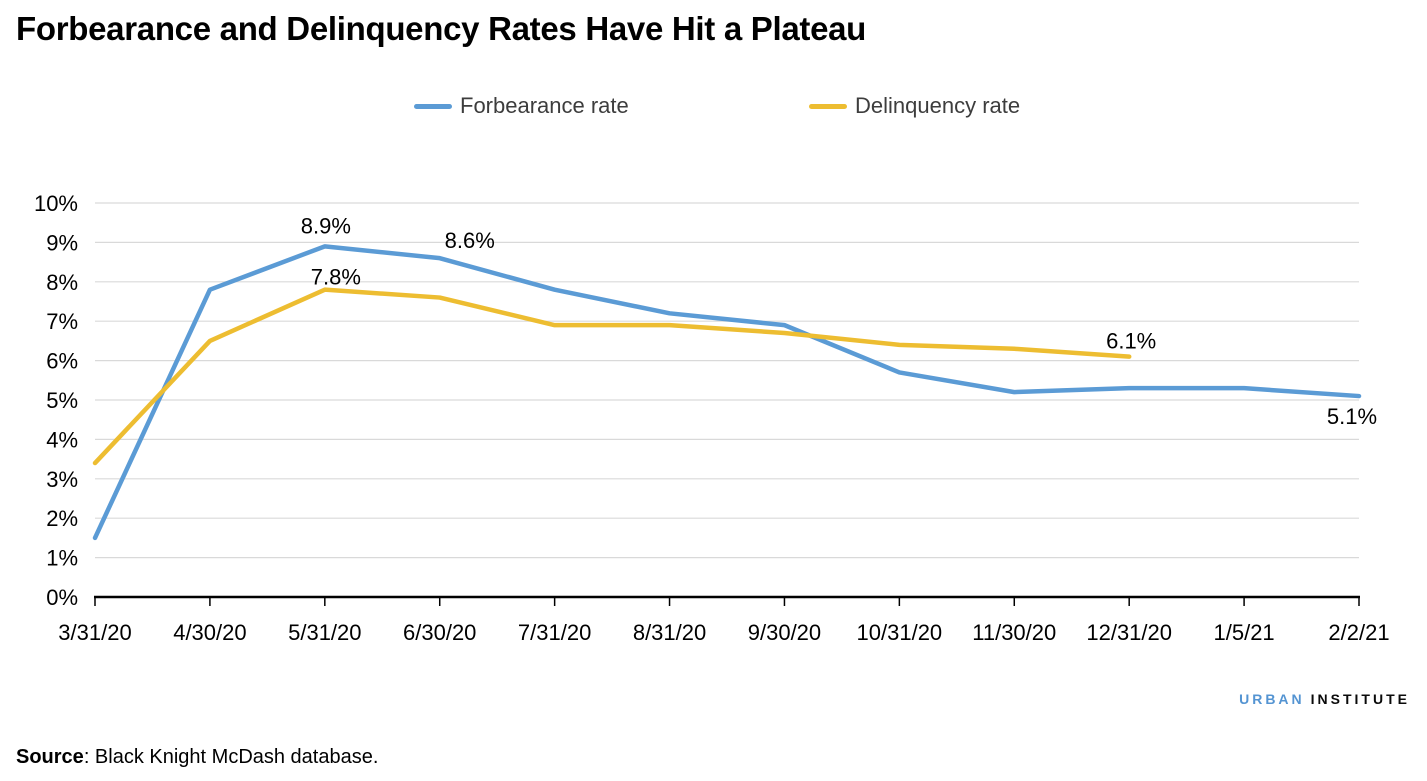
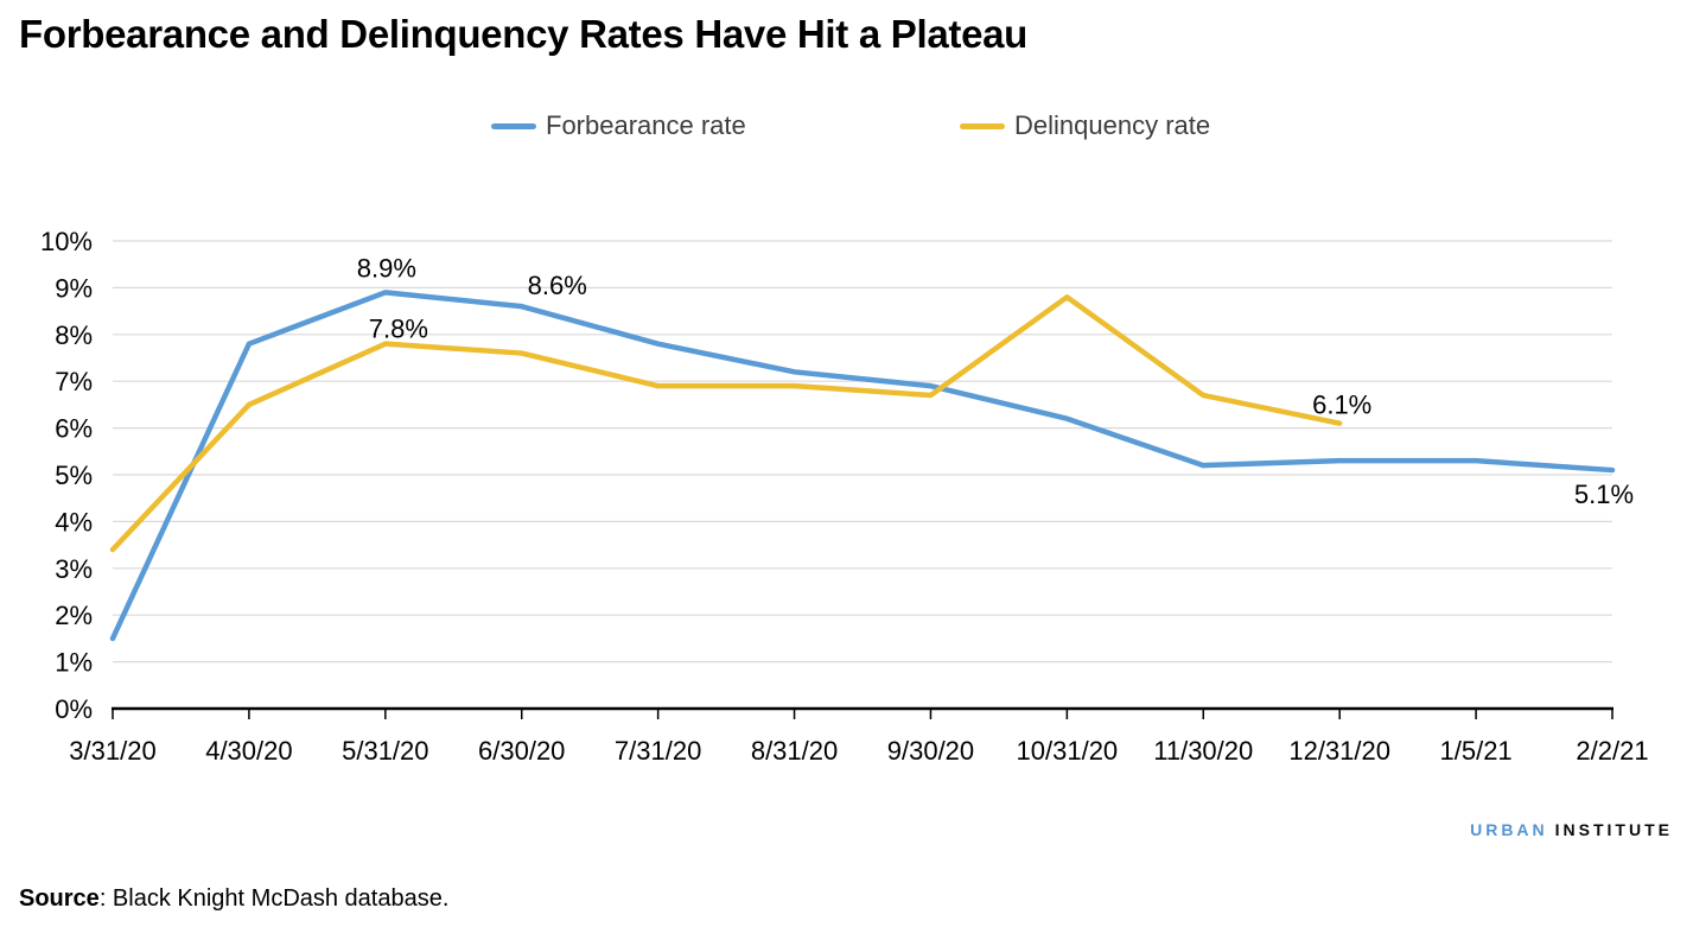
Forbearance rate/10/31/20: 5.7% -> 6.2%
Delinquency rate/10/31/20: 6.4% -> 8.8%
Delinquency rate/11/30/20: 6.3% -> 6.7%
